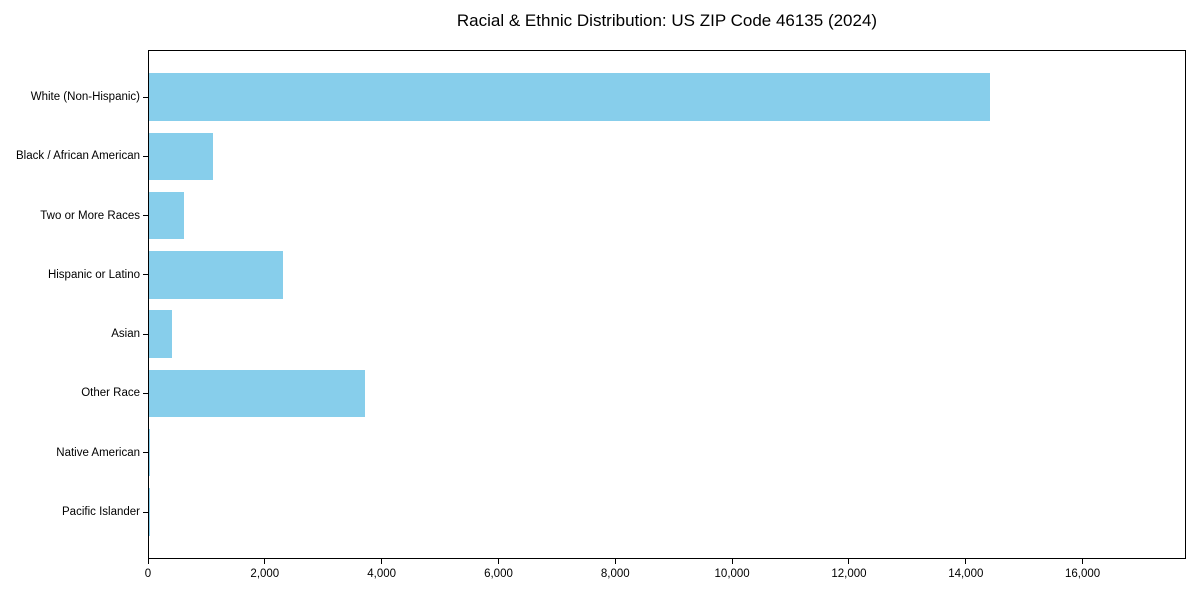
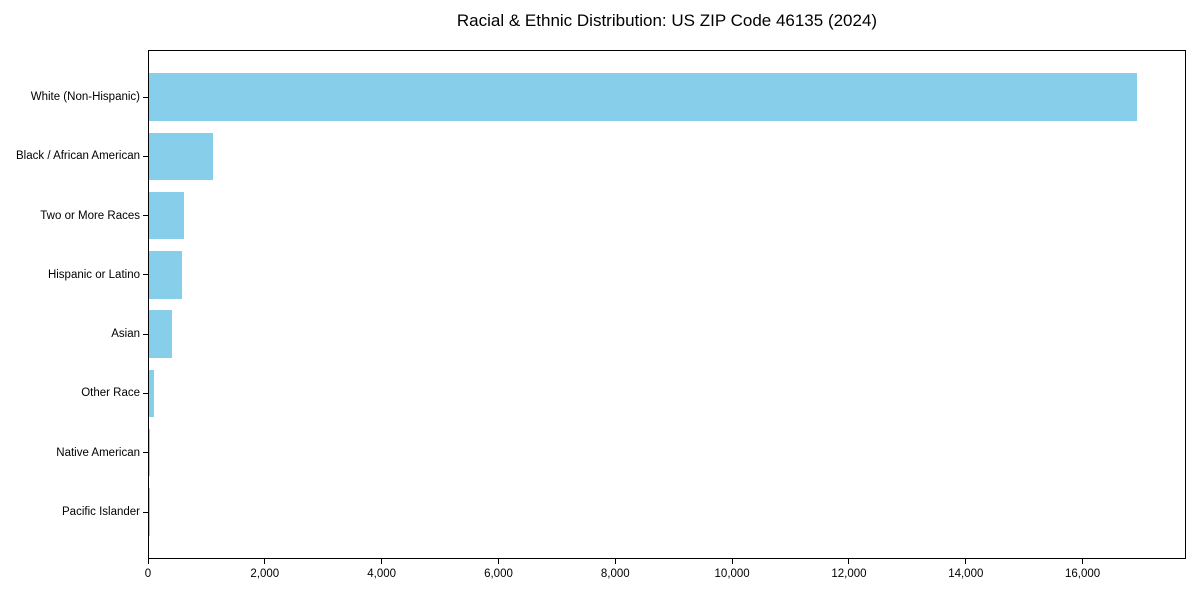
White (Non-Hispanic): 14400 -> 16900
Hispanic or Latino: 2300 -> 600
Other Race: 3700 -> 100
